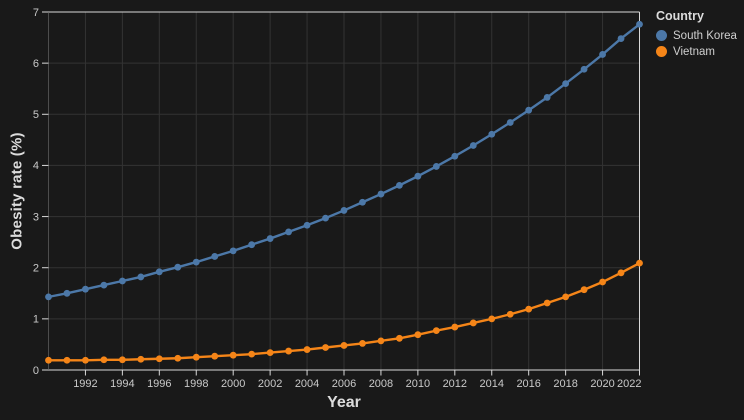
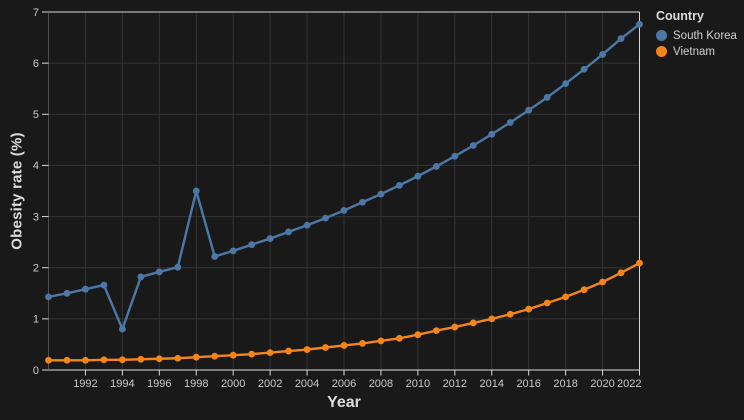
South Korea/1994: 1.7 -> 0.8
South Korea/1998: 2.1 -> 3.5
